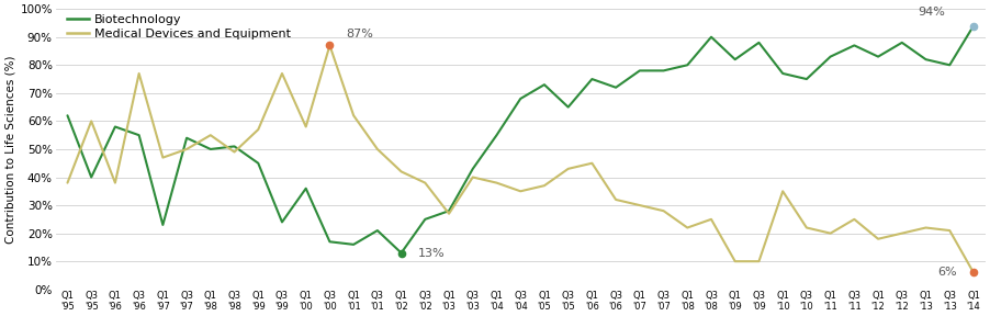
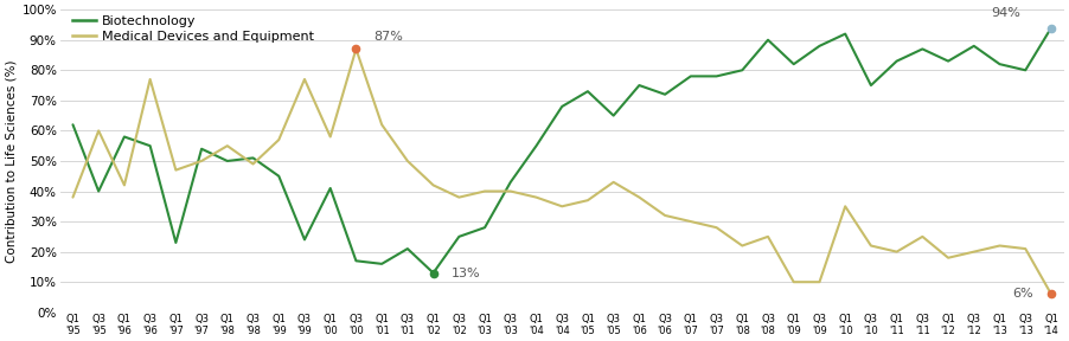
Medical Devices and Equipment/Q1 '96: 38% -> 42%
Biotechnology/Q1 '00: 36% -> 41%
Medical Devices and Equipment/Q1 '03: 27% -> 40%
Medical Devices and Equipment/Q1 '06: 45% -> 38%
Biotechnology/Q1 '10: 77% -> 92%
